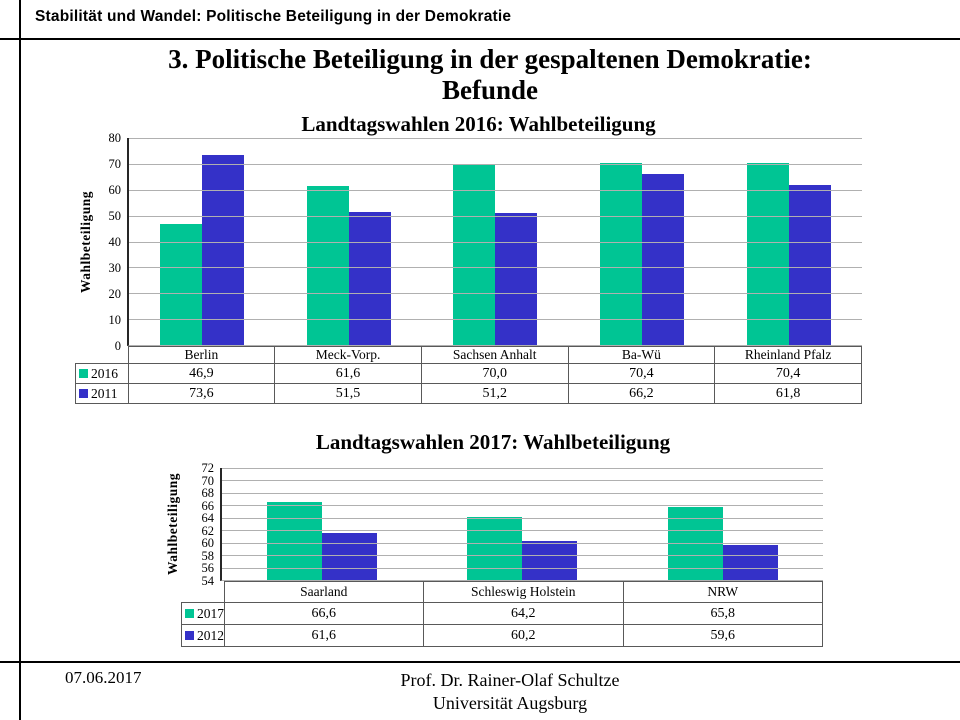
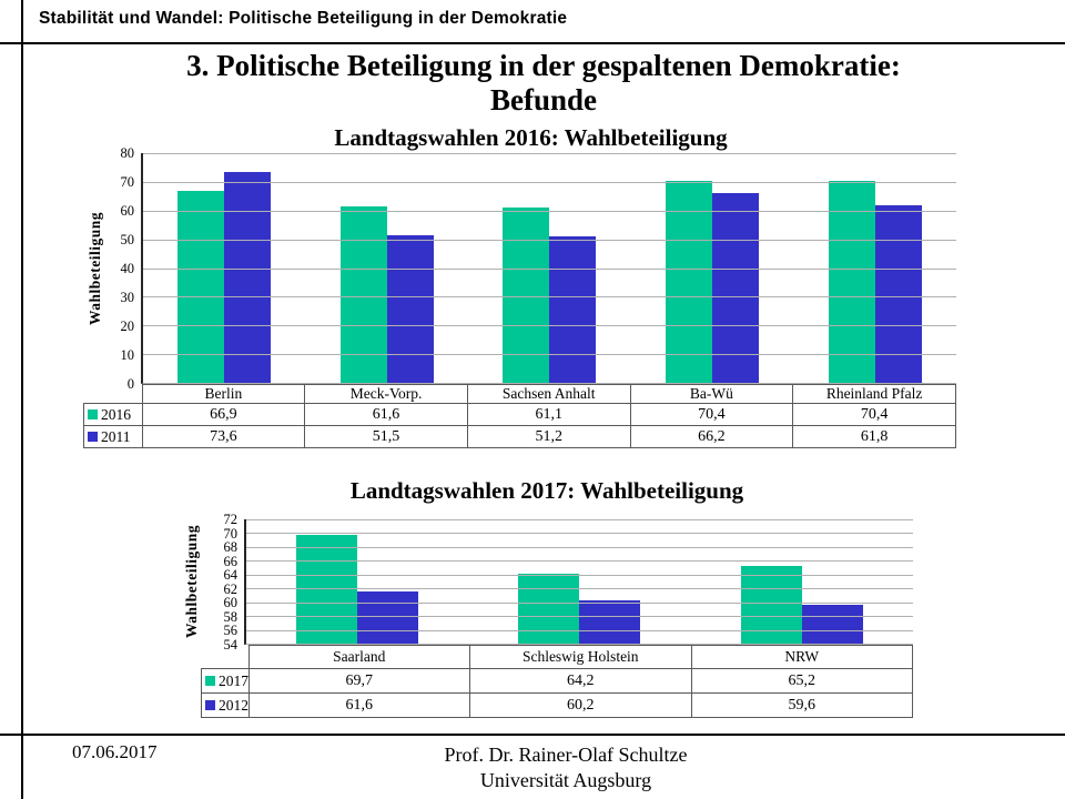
Landtagswahlen 2016: Wahlbeteiligung/2016/Berlin: 46,9 -> 66,9
Landtagswahlen 2016: Wahlbeteiligung/2016/Sachsen Anhalt: 70,0 -> 61,1
Landtagswahlen 2017: Wahlbeteiligung/2017/Saarland: 66,6 -> 69,7
Landtagswahlen 2017: Wahlbeteiligung/2017/NRW: 65,8 -> 65,2
